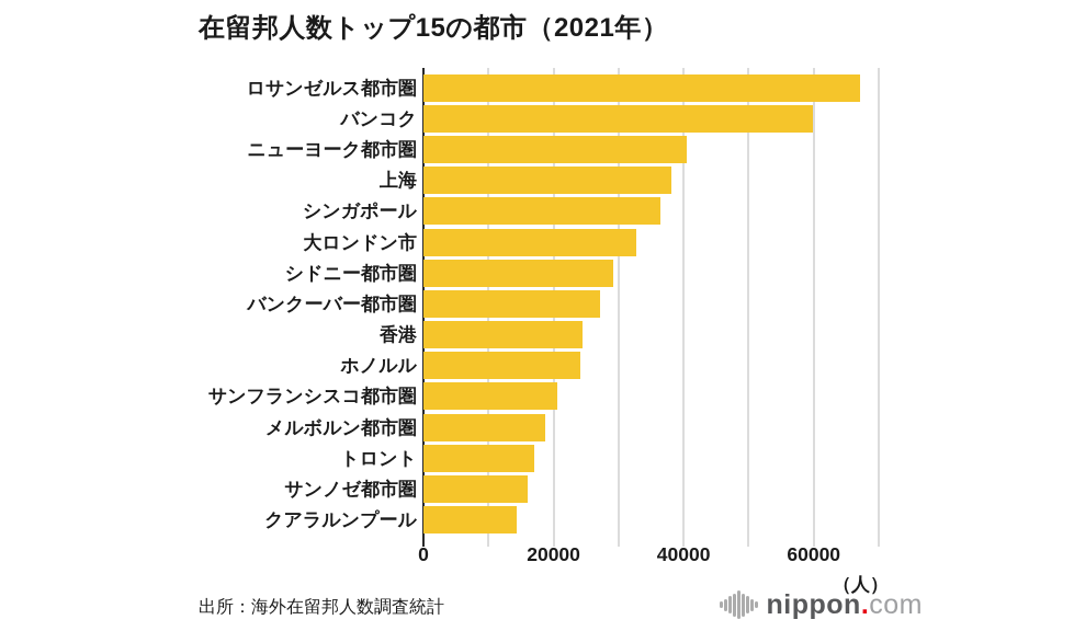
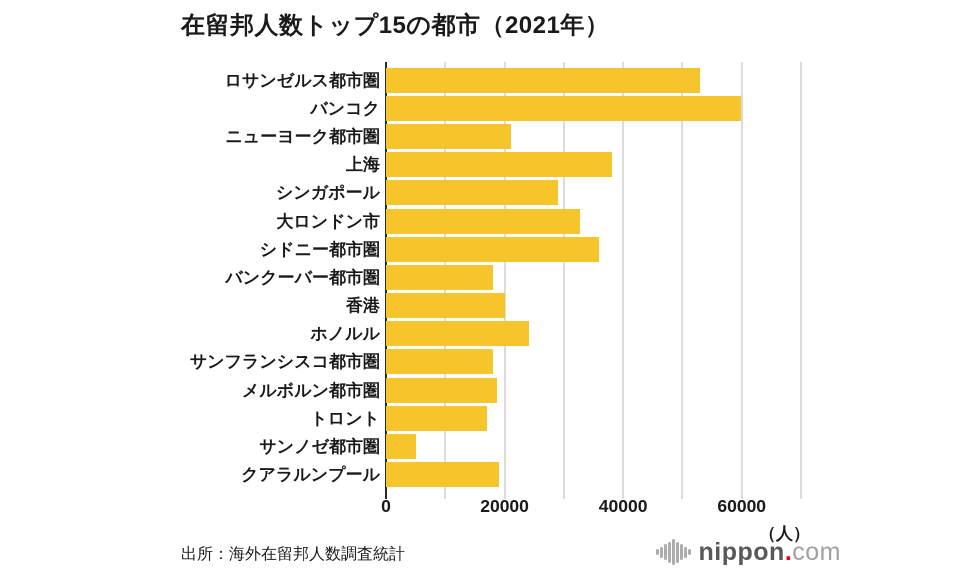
ロサンゼルス都市圏: 67000 -> 53000
ニューヨーク都市圏: 40000 -> 21000
シンガポール: 36000 -> 29000
シドニー都市圏: 29000 -> 36000
バンクーバー都市圏: 27000 -> 18000
香港: 24000 -> 20000
サンフランシスコ都市圏: 20000 -> 18000
サンノゼ都市圏: 16000 -> 5000
クアラルンプール: 14000 -> 19000
